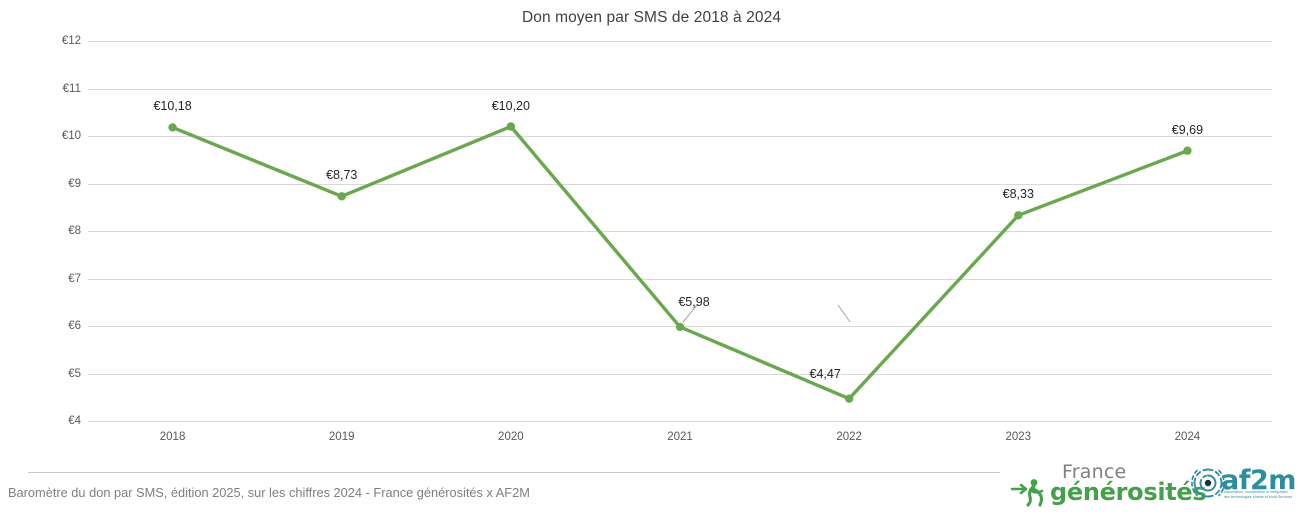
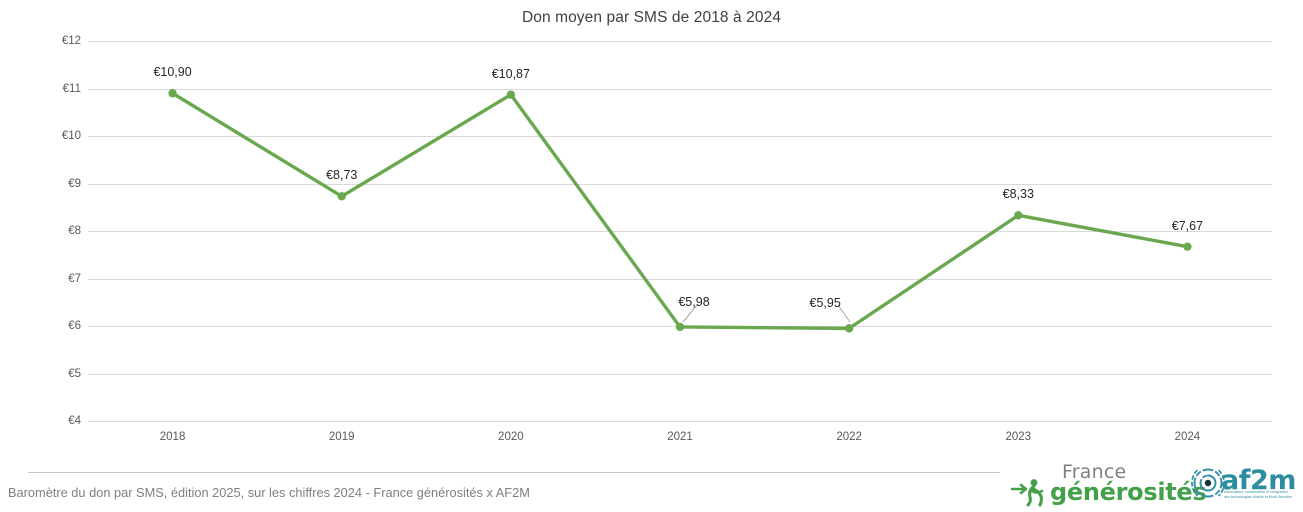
2018: €10,18 -> €10,90
2020: €10,20 -> €10,87
2022: €4,47 -> €5,95
2024: €9,69 -> €7,67
